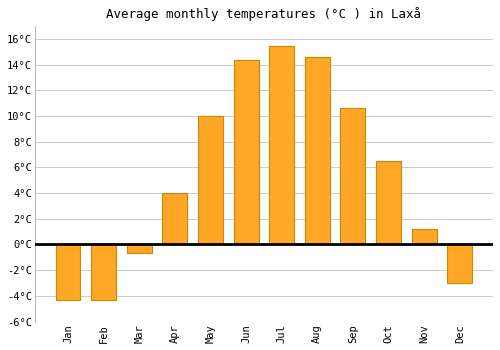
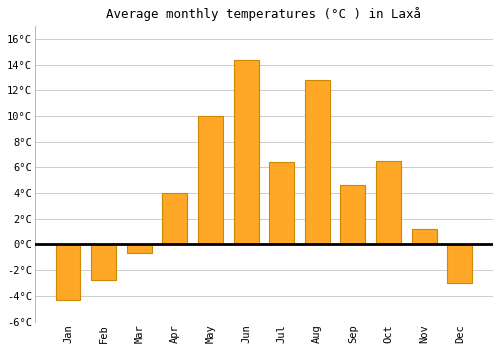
Feb: -4.3°C -> -2.8°C
Jul: 15.5°C -> 6.4°C
Aug: 14.6°C -> 12.8°C
Sep: 10.6°C -> 4.6°C
